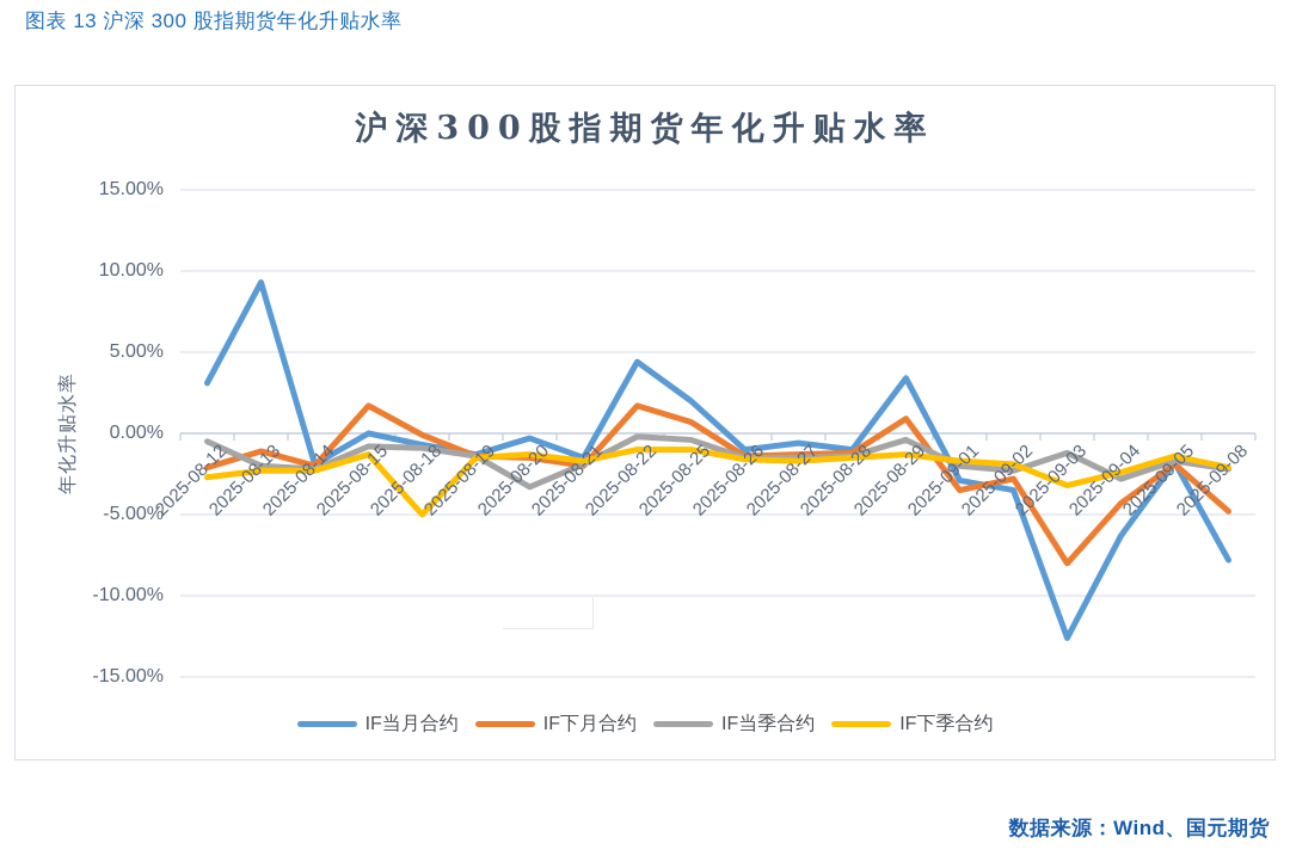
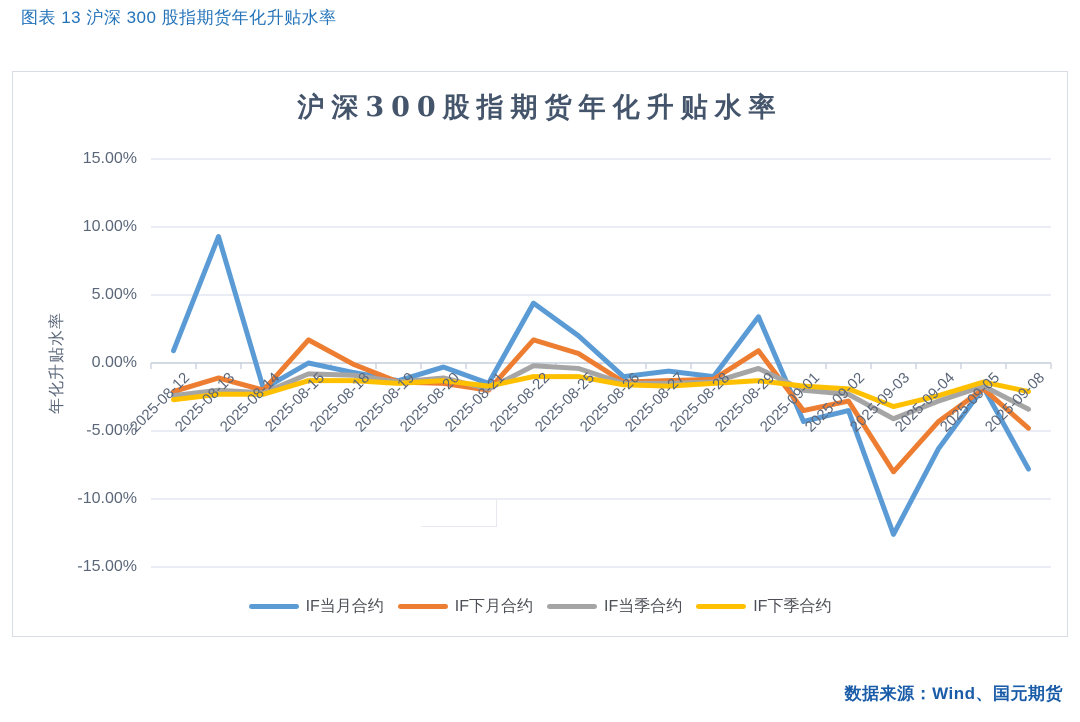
IF当月合约/2025-08-12: 3.1% -> 0.9%
IF当季合约/2025-08-12: -0.5% -> -2.4%
IF下季合约/2025-08-18: -5.0% -> -1.3%
IF当季合约/2025-08-20: -3.3% -> -1.1%
IF当月合约/2025-09-01: -2.9% -> -4.3%
IF当季合约/2025-09-03: -1.2% -> -4.1%
IF当季合约/2025-09-08: -2.2% -> -3.4%
